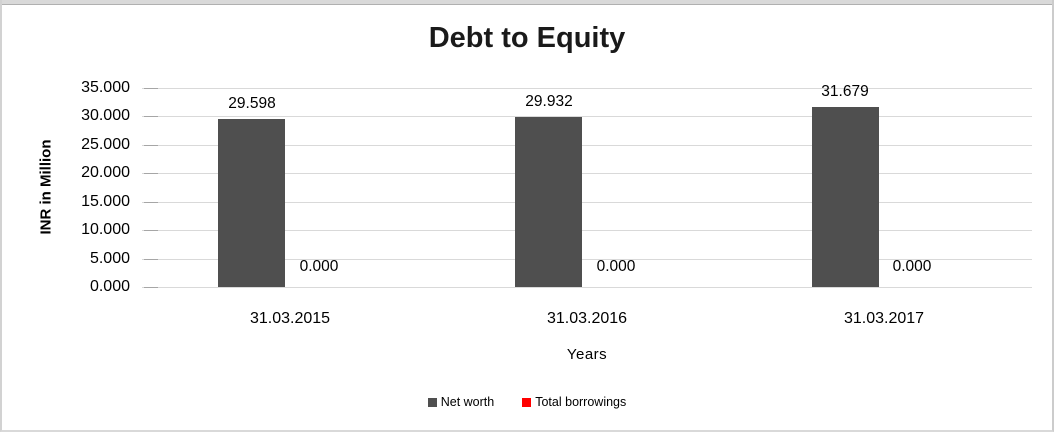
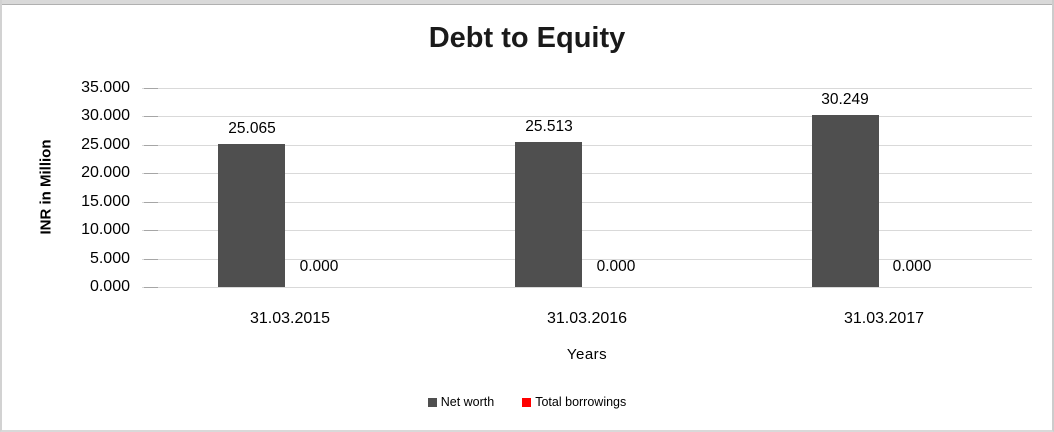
Net worth/31.03.2015: 29.598 -> 25.065
Net worth/31.03.2016: 29.932 -> 25.513
Net worth/31.03.2017: 31.679 -> 30.249
